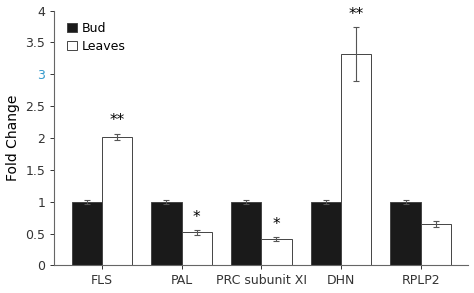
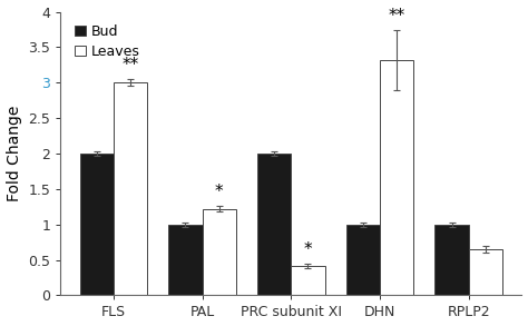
Bud/FLS: 1 -> 2
Leaves/FLS: 2.02 -> 3.00
Leaves/PAL: 0.52 -> 1.22
Bud/PRC subunit XI: 1 -> 2
